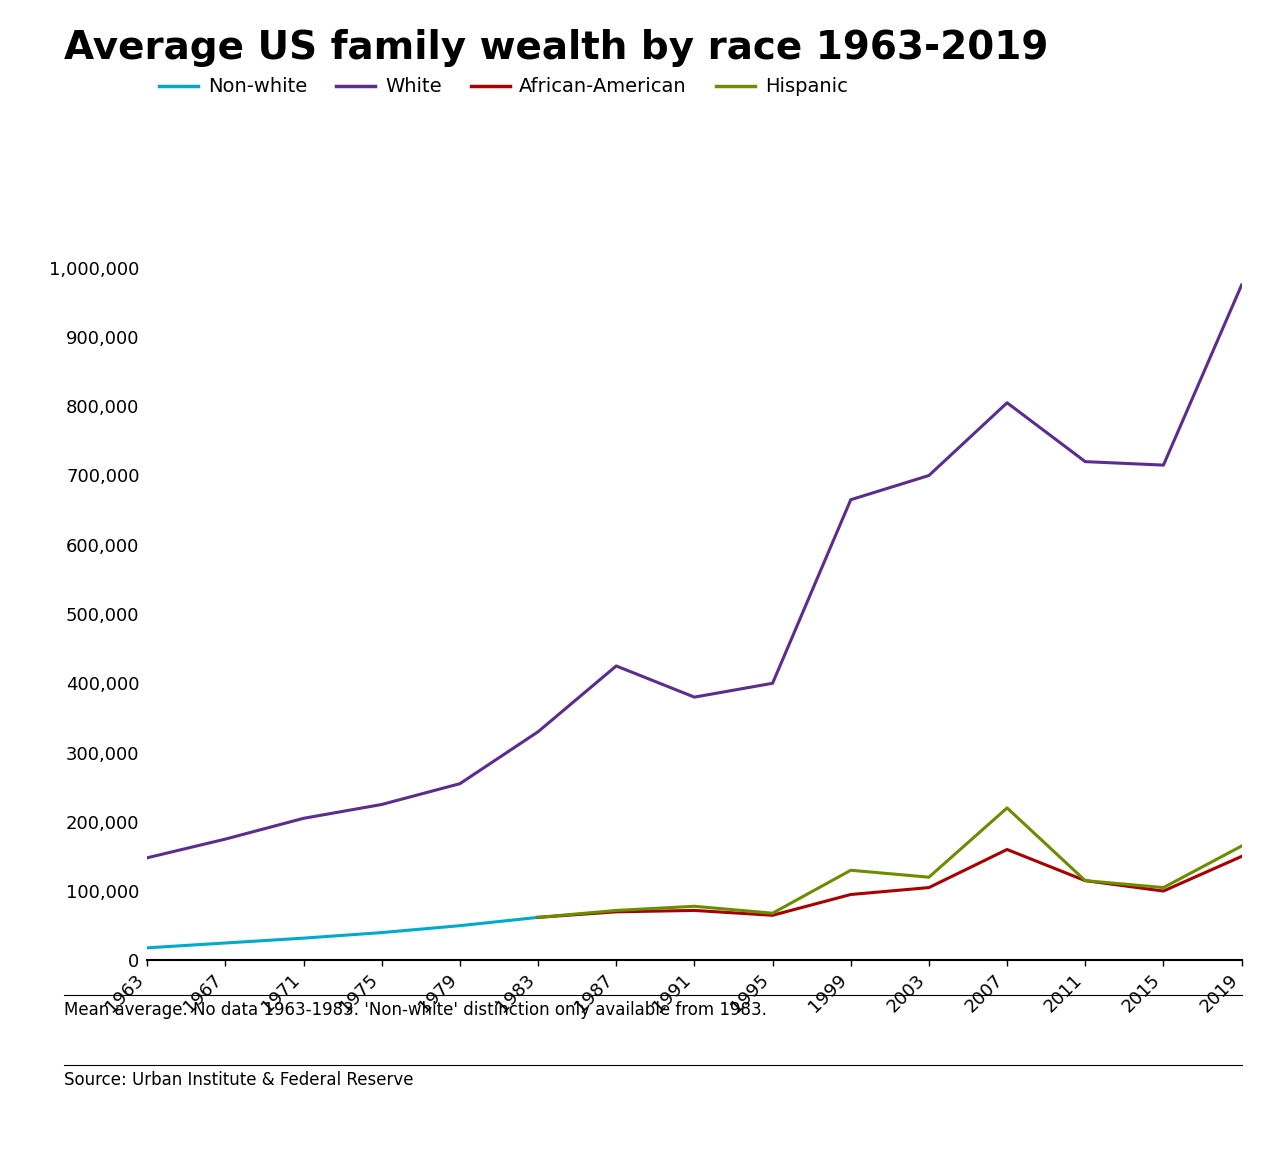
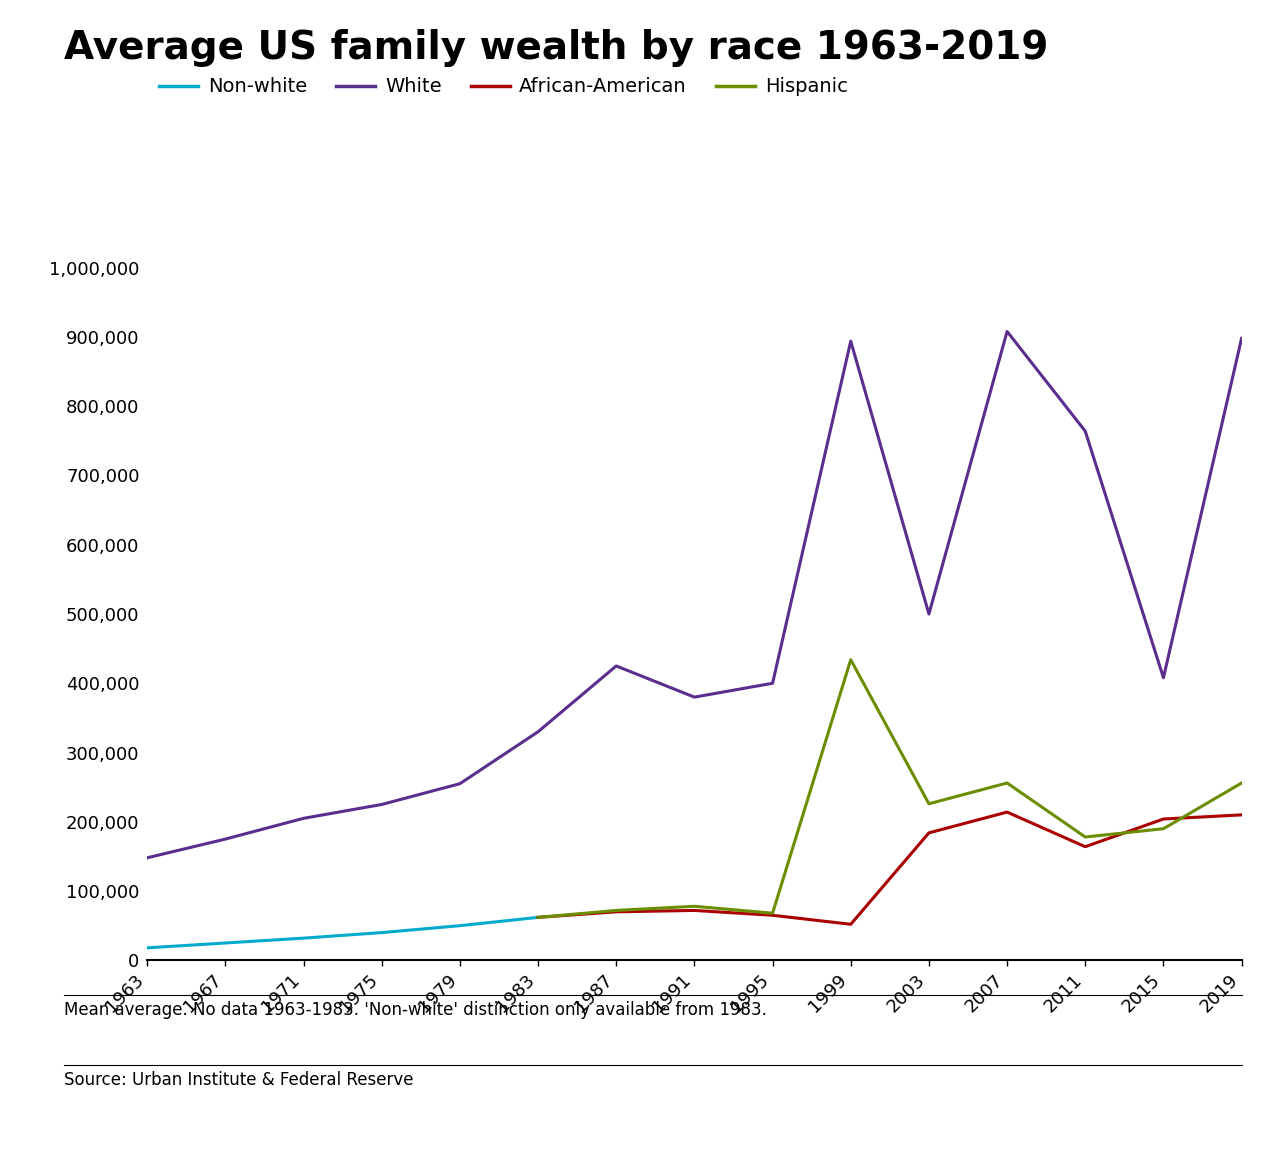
White/1999: 665,000 -> 894,000
African-American/1999: 95,000 -> 52,000
Hispanic/1999: 130,000 -> 434,000
White/2003: 700,000 -> 500,000
African-American/2003: 105,000 -> 184,000
Hispanic/2003: 120,000 -> 226,000
White/2007: 805,000 -> 908,000
African-American/2007: 160,000 -> 214,000
Hispanic/2007: 220,000 -> 256,000
White/2011: 720,000 -> 764,000
African-American/2011: 115,000 -> 164,000
Hispanic/2011: 115,000 -> 178,000
White/2015: 715,000 -> 408,000
African-American/2015: 100,000 -> 204,000
Hispanic/2015: 105,000 -> 190,000
White/2019: 975,000 -> 898,000
African-American/2019: 150,000 -> 210,000
Hispanic/2019: 165,000 -> 256,000
